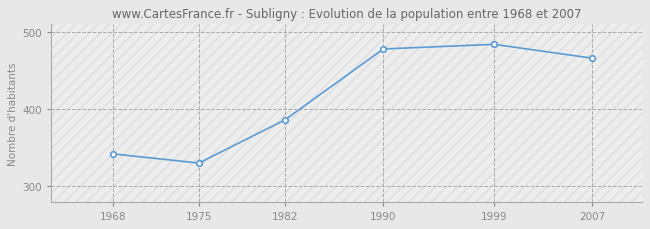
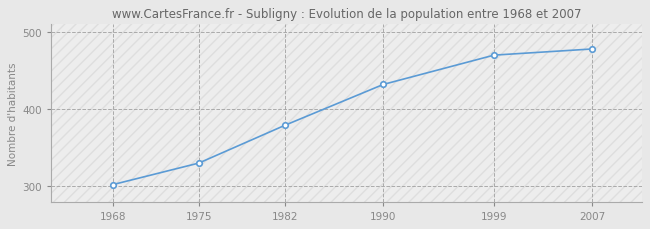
1968: 342 -> 302
1982: 386 -> 379
1990: 478 -> 432
1999: 484 -> 470
2007: 466 -> 478
